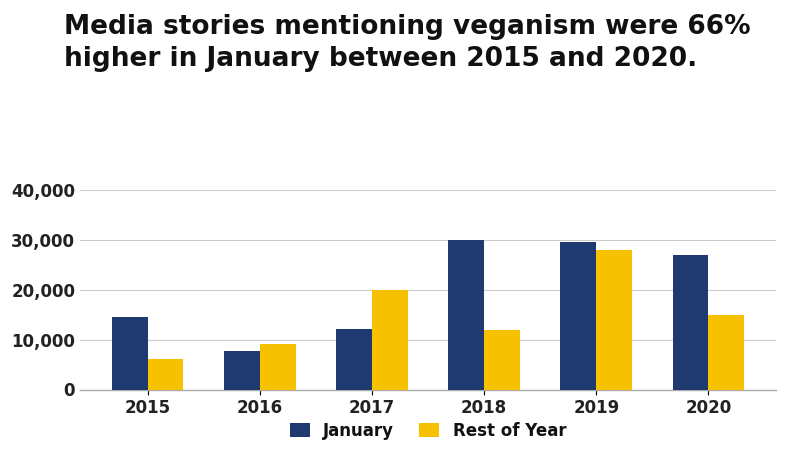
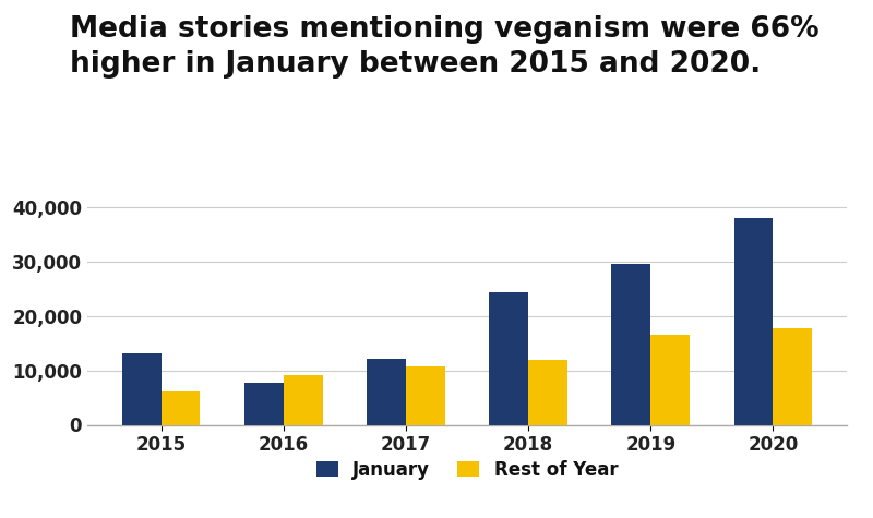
January/2015: 14,500 -> 13,200
Rest of Year/2017: 20,000 -> 10,700
January/2018: 30,000 -> 24,500
Rest of Year/2019: 28,000 -> 16,500
January/2020: 27,000 -> 38,000
Rest of Year/2020: 15,000 -> 17,700
